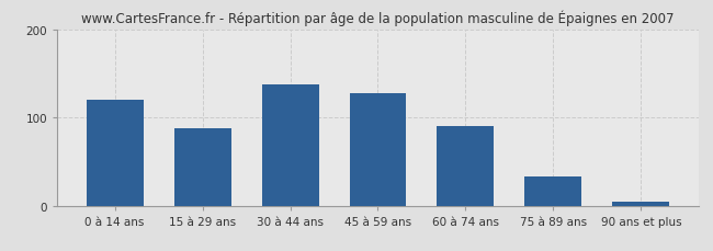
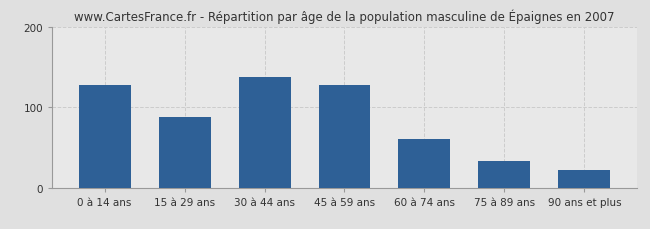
0 à 14 ans: 120 -> 128
60 à 74 ans: 90 -> 60
90 ans et plus: 5 -> 22
